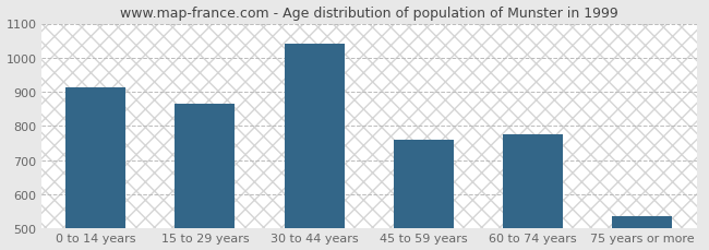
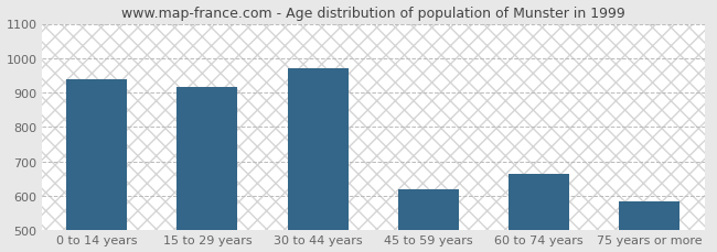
0 to 14 years: 912 -> 940
15 to 29 years: 865 -> 915
30 to 44 years: 1040 -> 970
45 to 59 years: 760 -> 620
60 to 74 years: 775 -> 665
75 years or more: 537 -> 585
